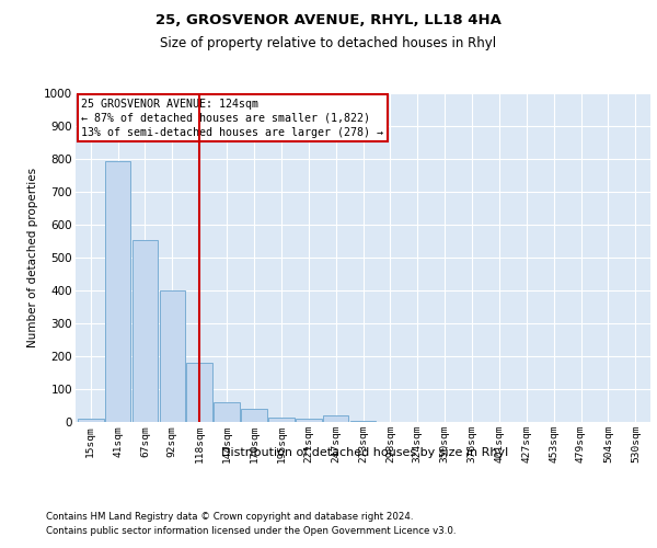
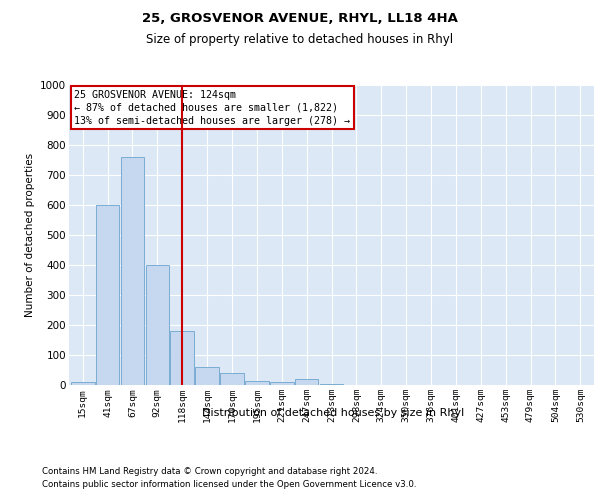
41sqm: 795 -> 600
67sqm: 555 -> 760
